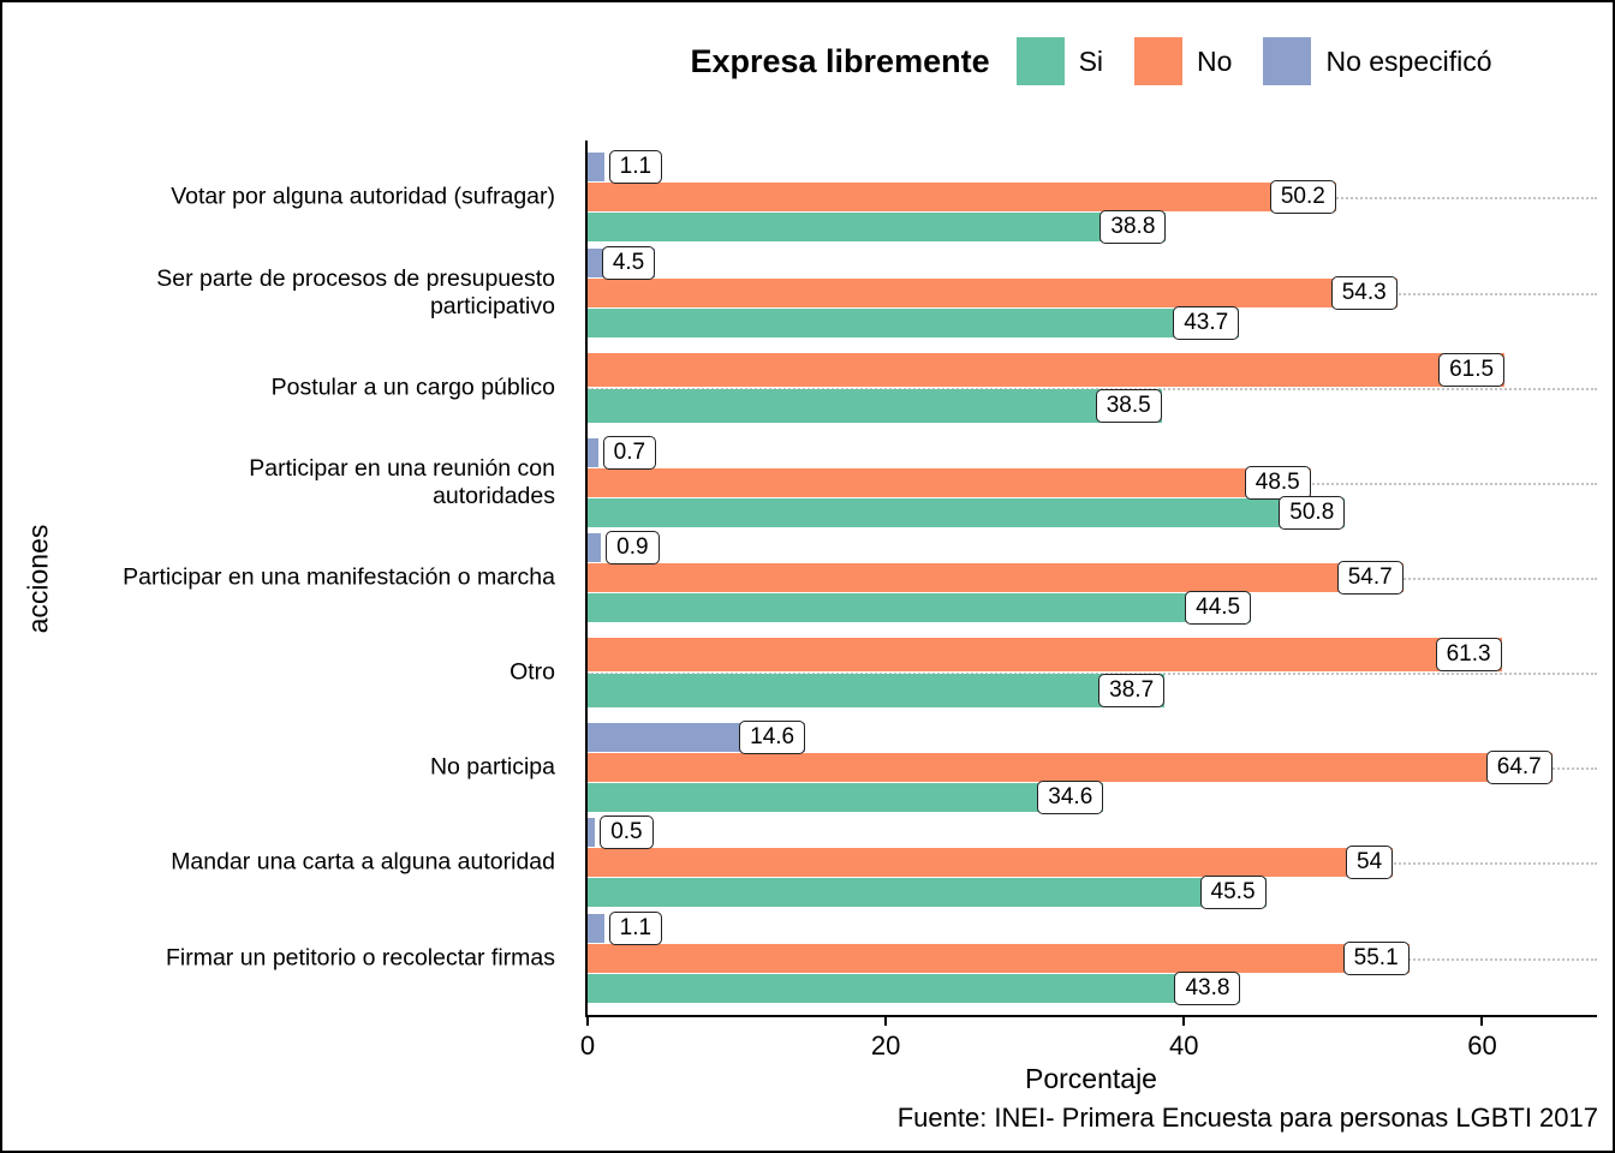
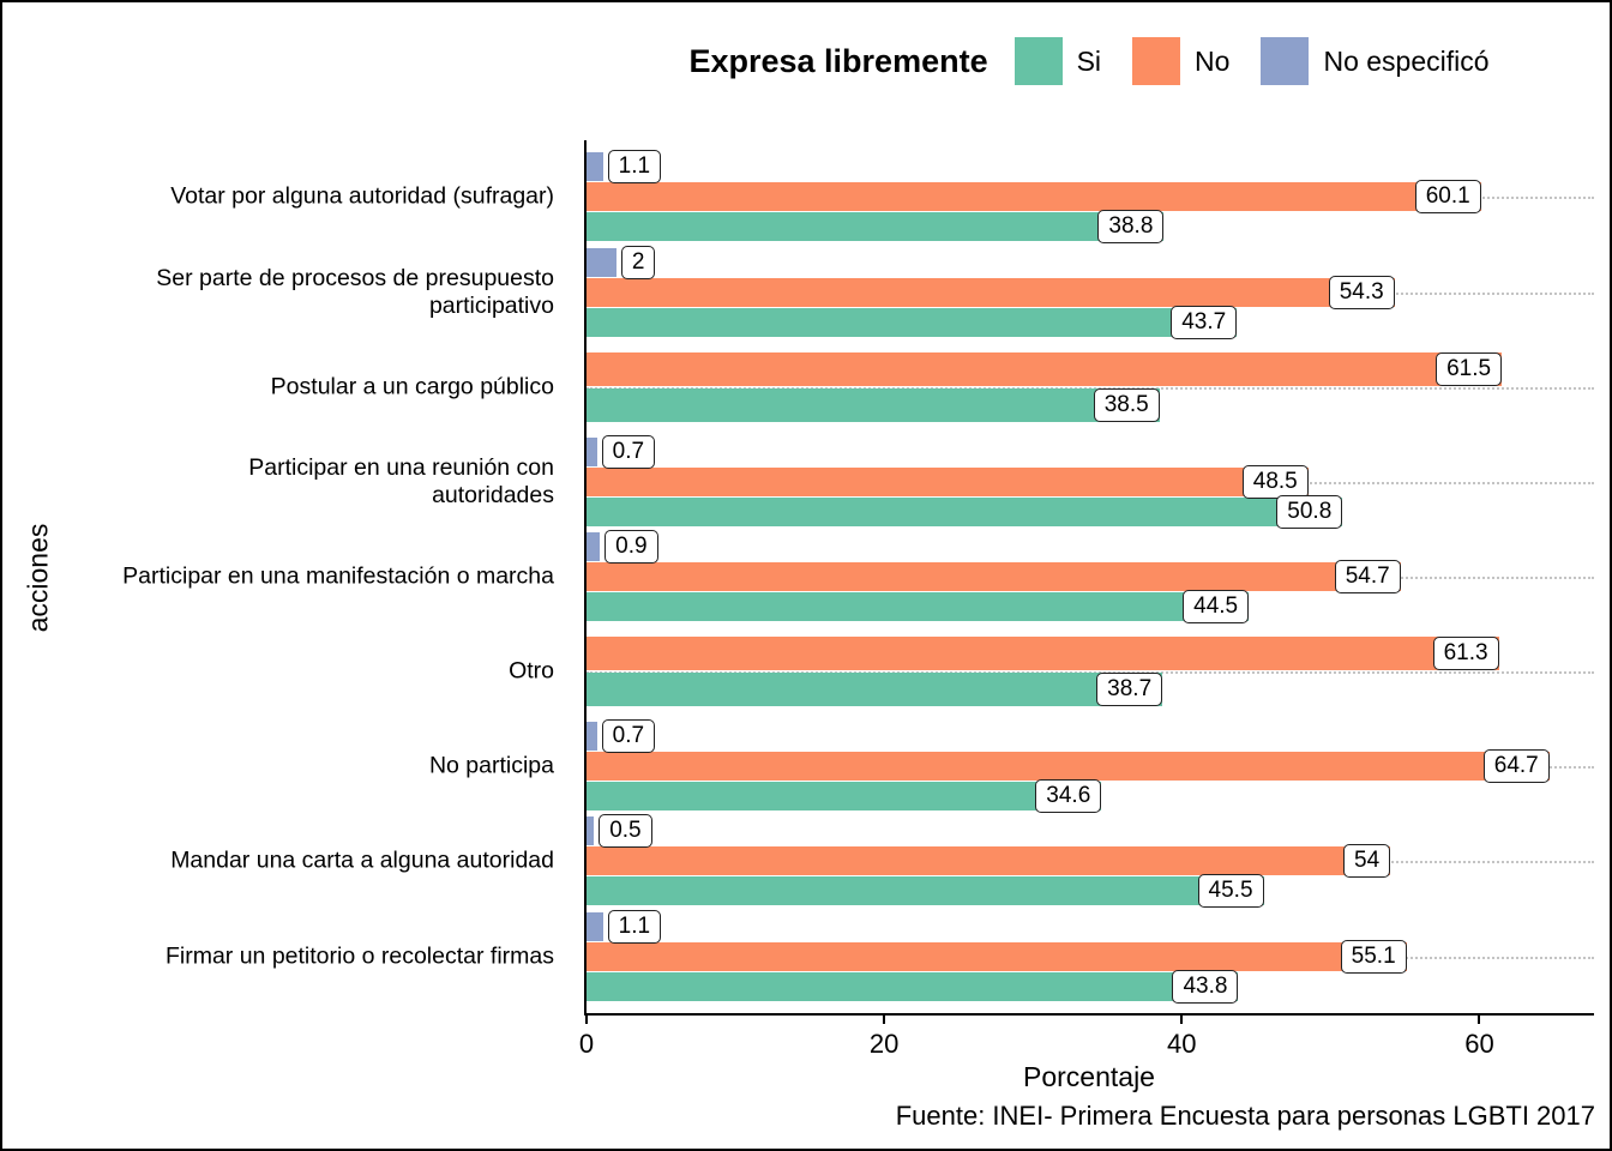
No/Votar por alguna autoridad (sufragar): 50.2 -> 60.1
No especificó/Ser parte de procesos de presupuesto participativo: 4.5 -> 2
No especificó/No participa: 14.6 -> 0.7
